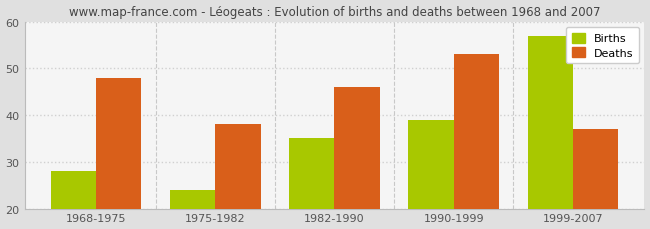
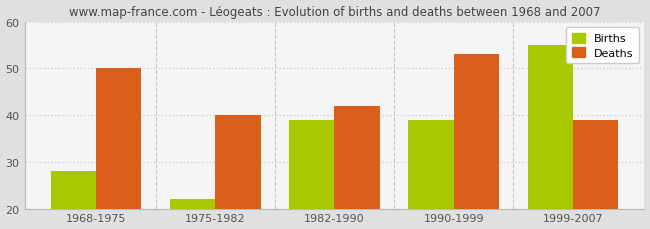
Deaths/1968-1975: 48 -> 50
Births/1975-1982: 24 -> 22
Deaths/1975-1982: 38 -> 40
Births/1982-1990: 35 -> 39
Deaths/1982-1990: 46 -> 42
Births/1999-2007: 57 -> 55
Deaths/1999-2007: 37 -> 39
